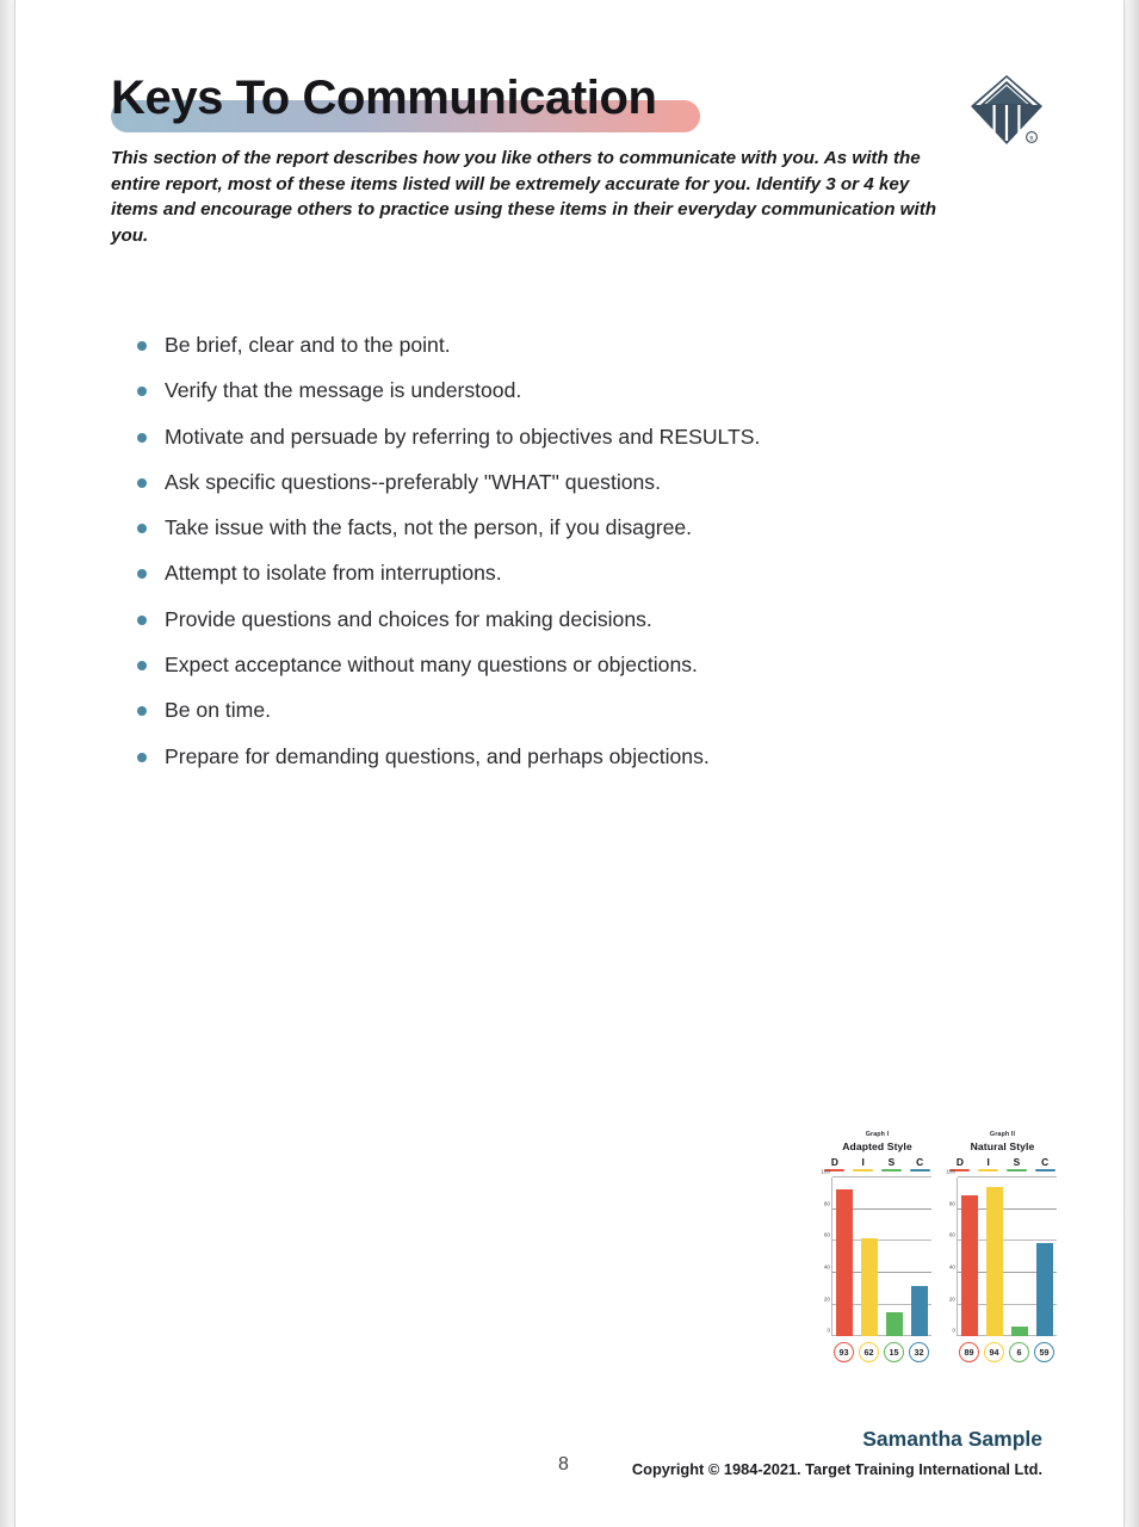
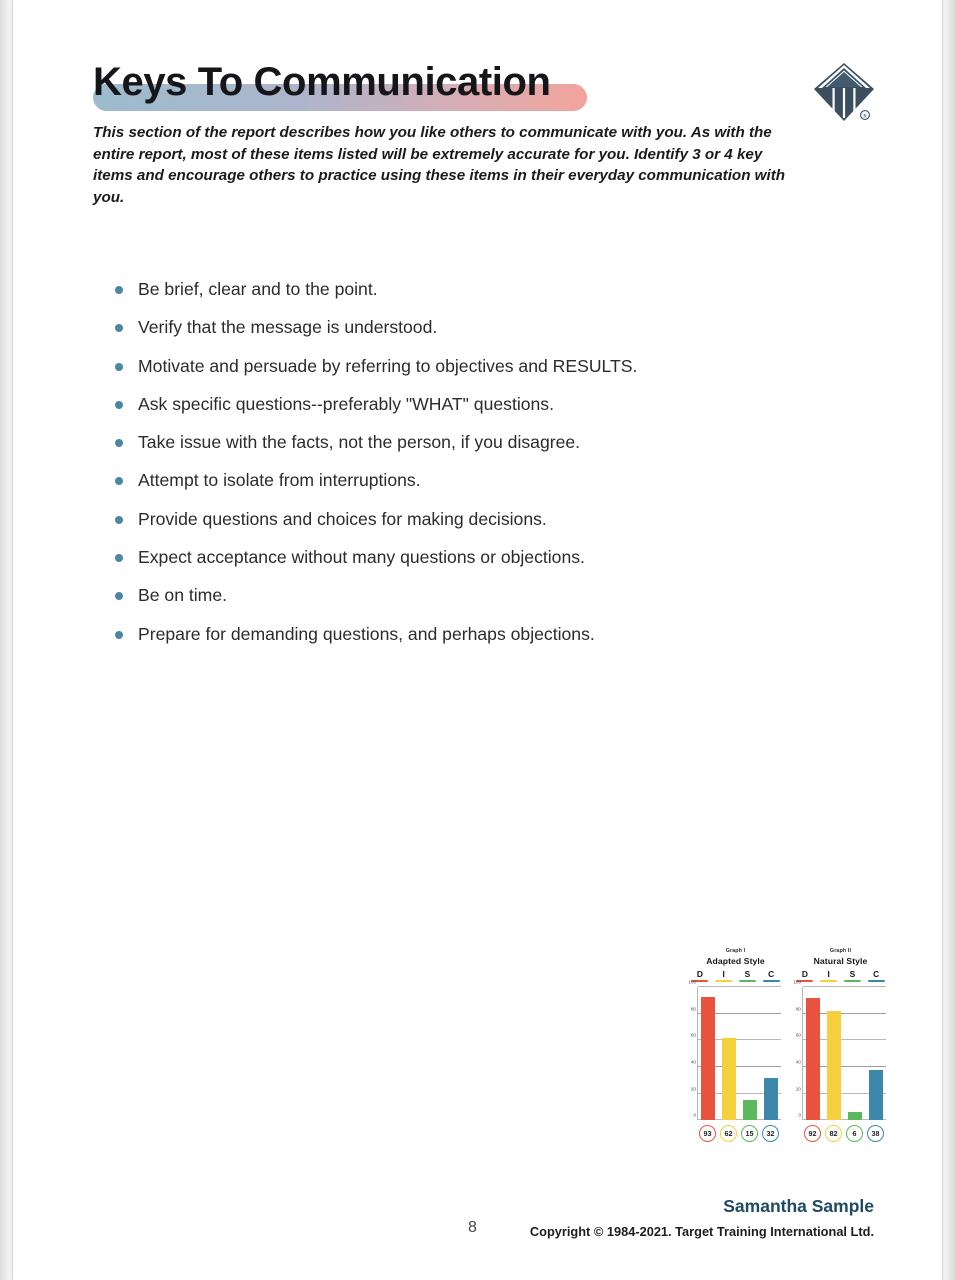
Natural Style/D: 89 -> 92
Natural Style/I: 94 -> 82
Natural Style/C: 59 -> 38
